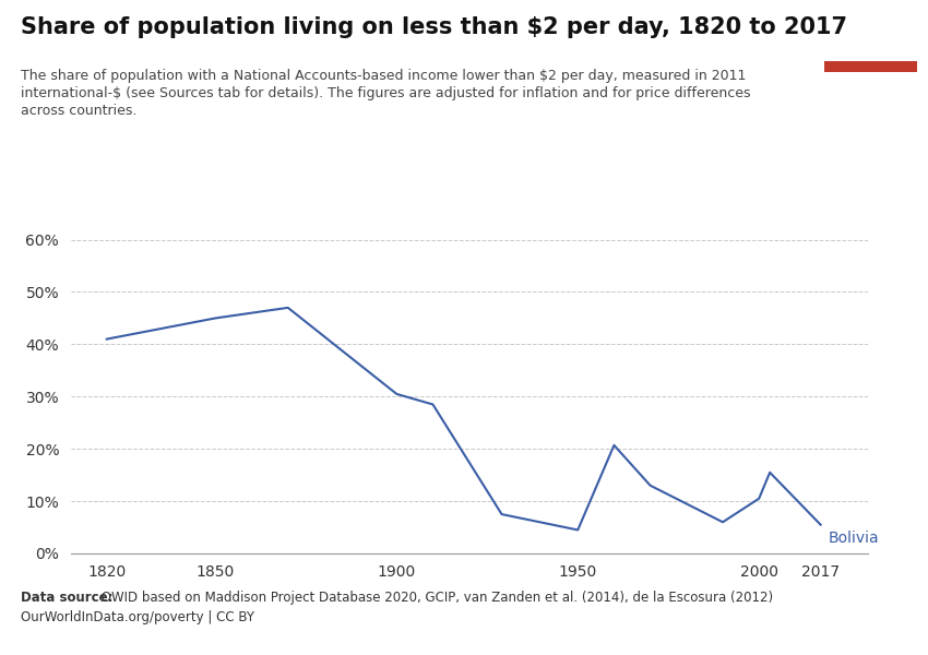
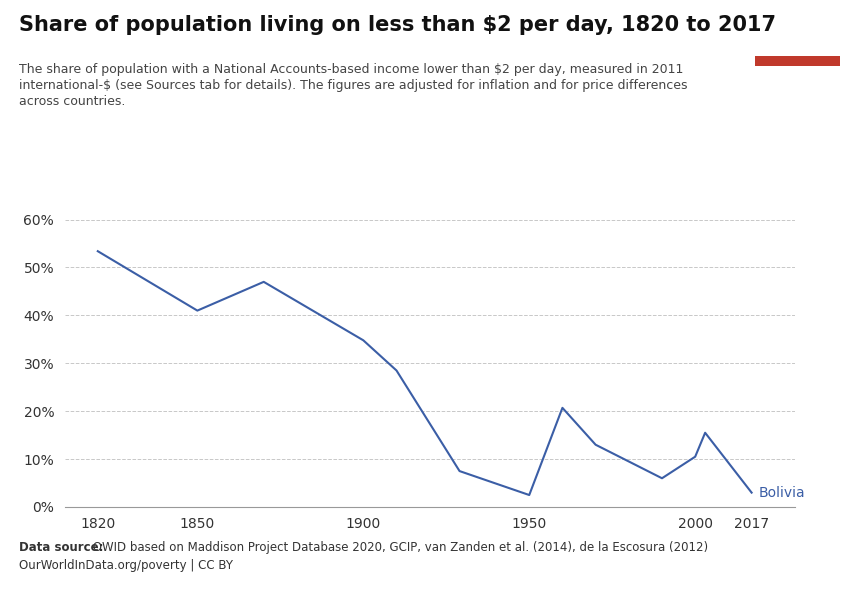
1820: 41.0% -> 53.4%
1850: 45.0% -> 41.0%
1900: 30.5% -> 34.8%
1950: 4.5% -> 2.5%
2017: 5.5% -> 3.0%
